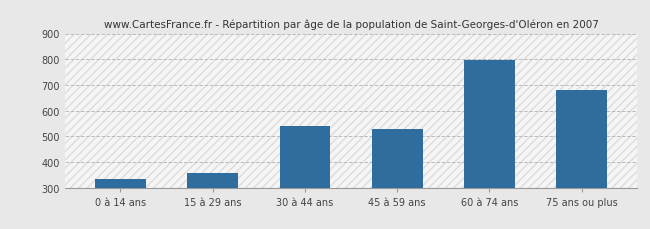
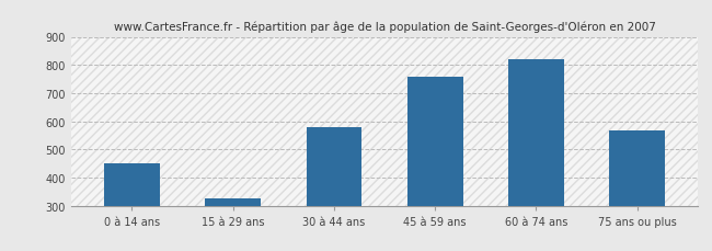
0 à 14 ans: 335 -> 450
15 à 29 ans: 355 -> 325
30 à 44 ans: 540 -> 578
45 à 59 ans: 530 -> 757
60 à 74 ans: 795 -> 820
75 ans ou plus: 680 -> 568
